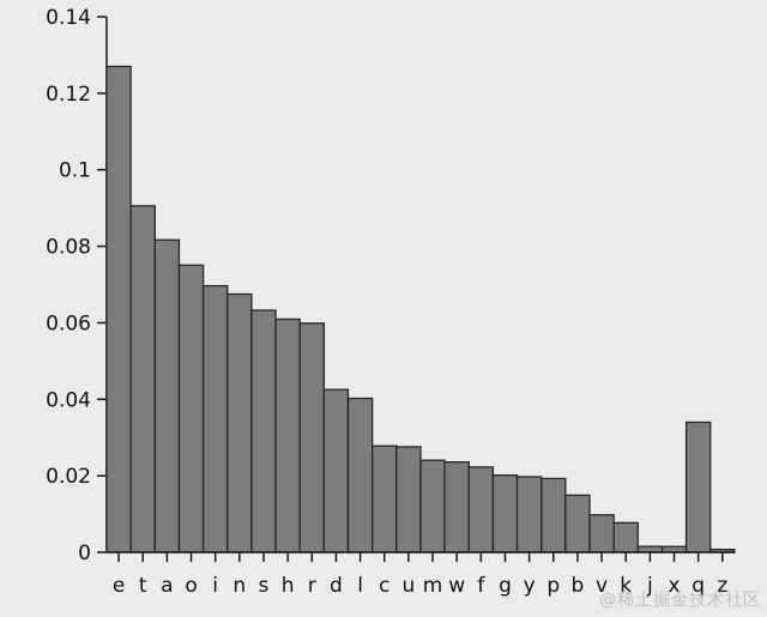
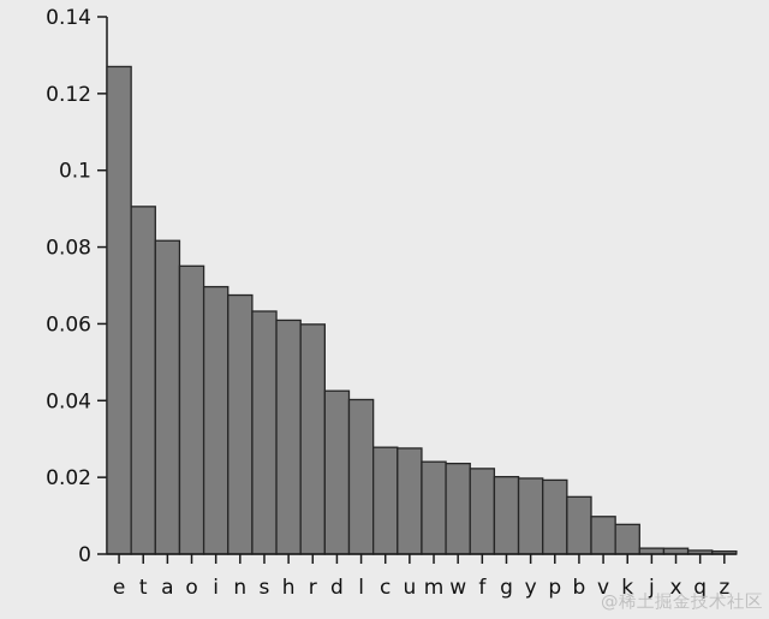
q: 0.034 -> 0.001
